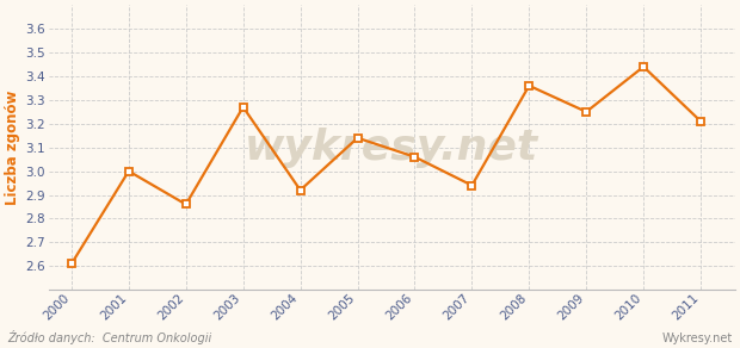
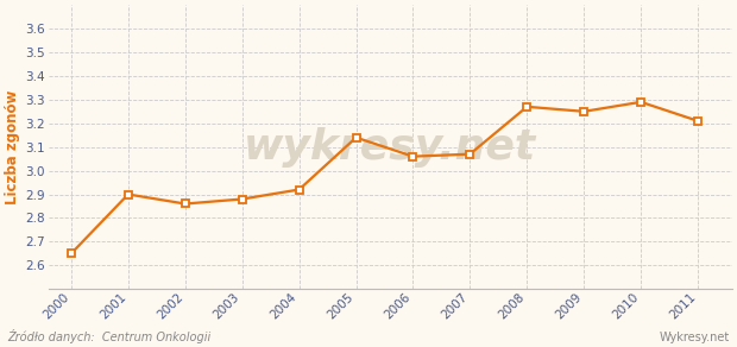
2000: 2.61 -> 2.65
2001: 3.00 -> 2.90
2003: 3.27 -> 2.88
2007: 2.94 -> 3.07
2008: 3.36 -> 3.27
2010: 3.44 -> 3.29
